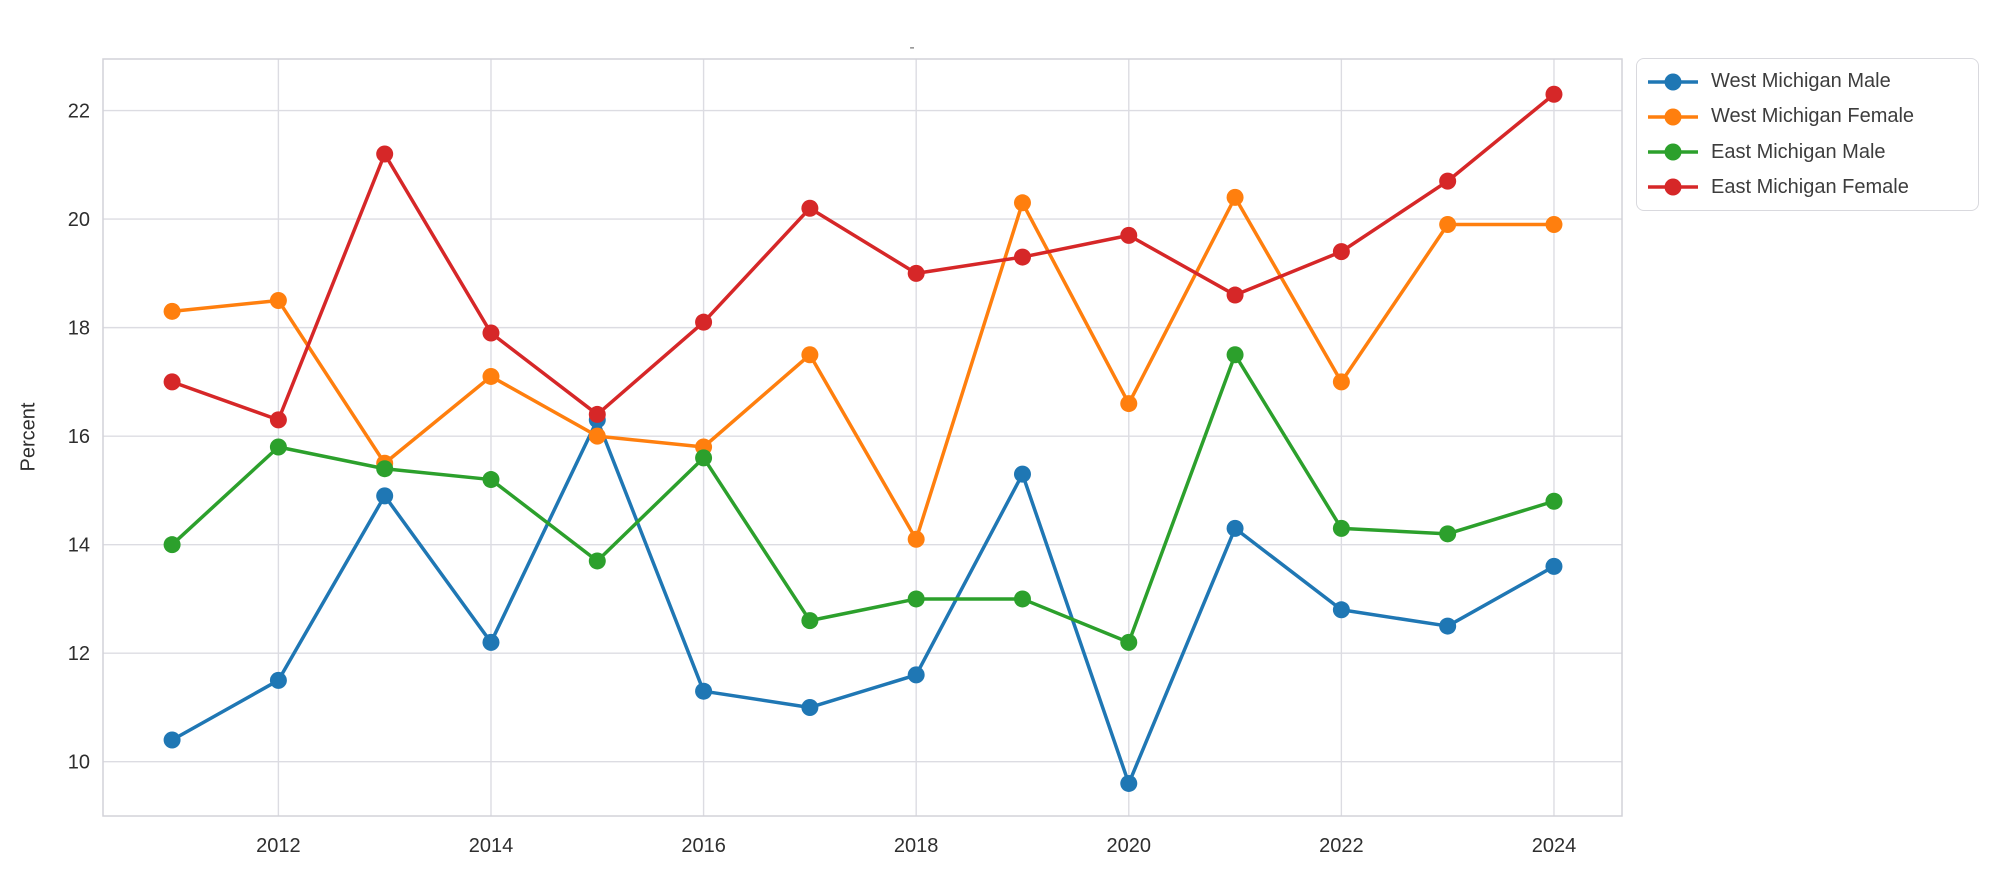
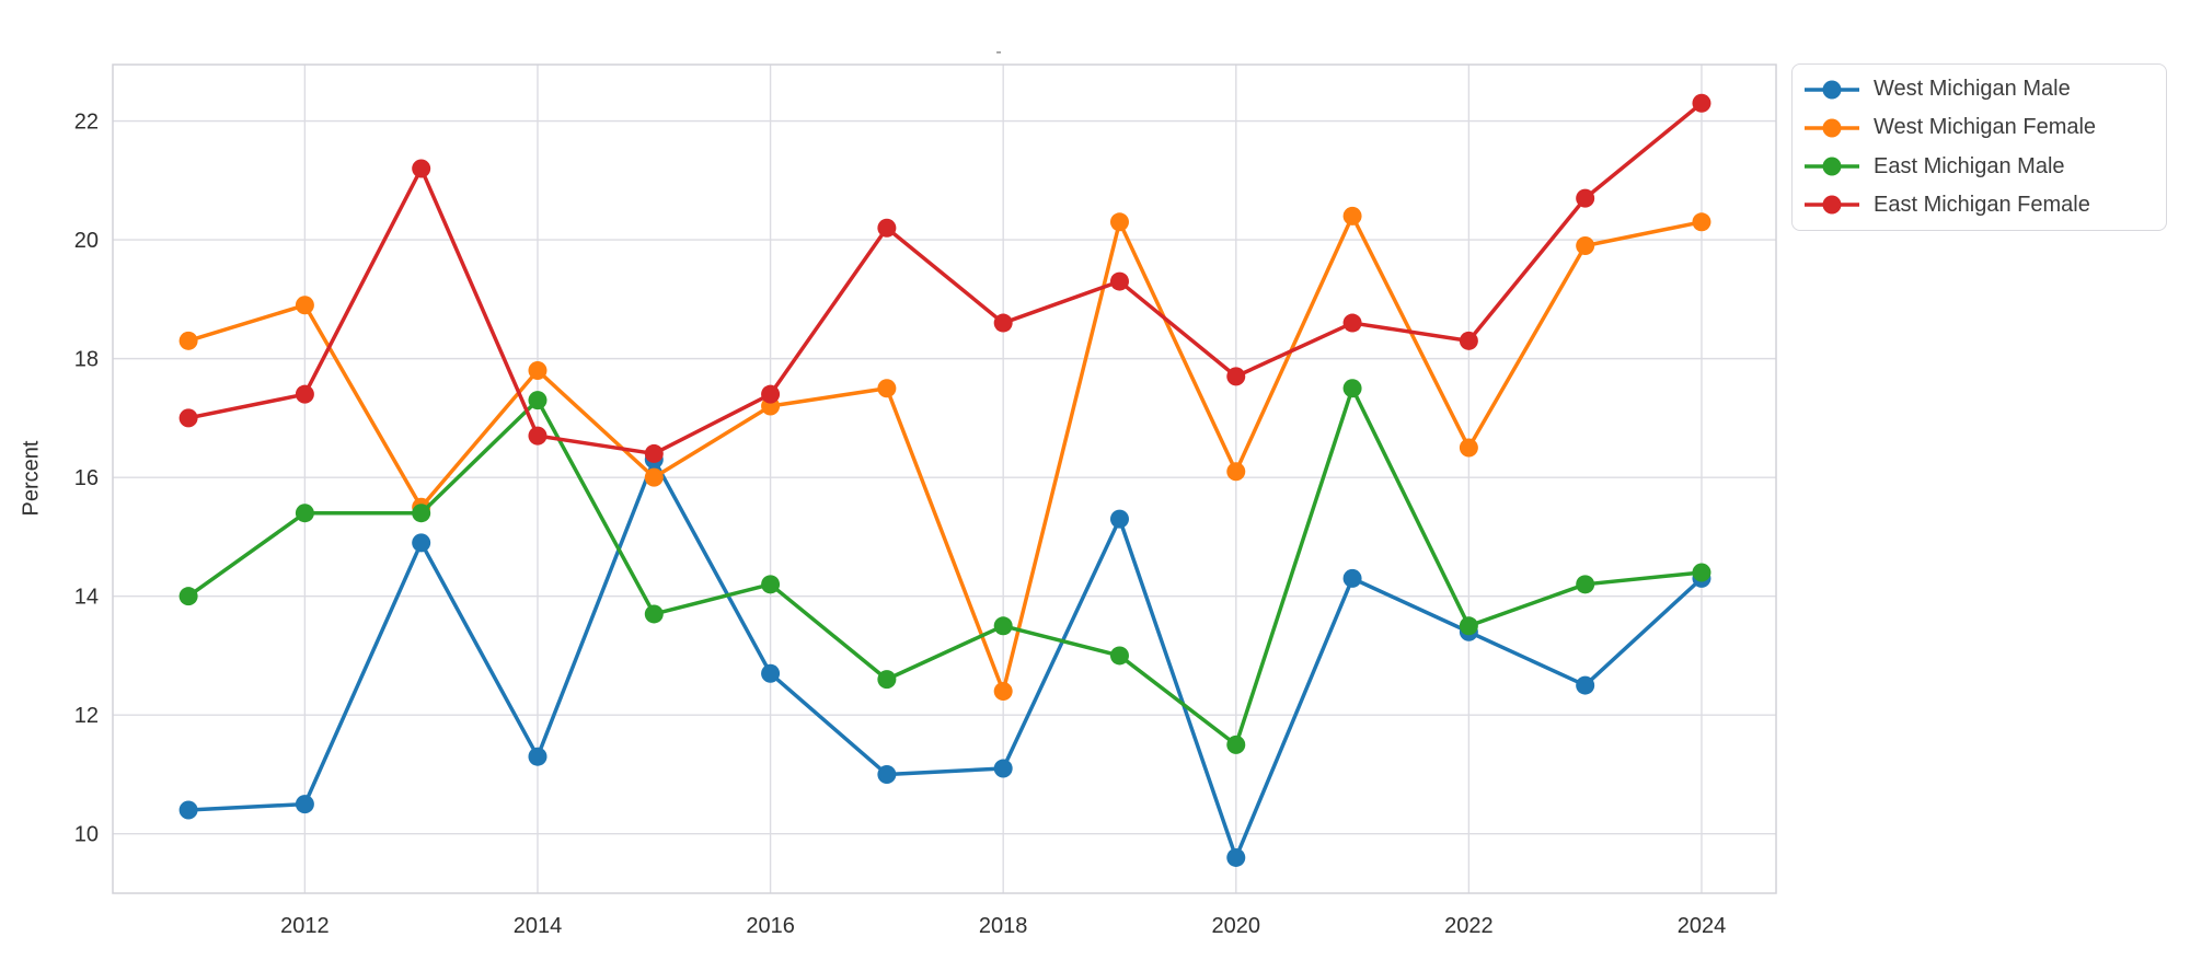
West Michigan Male/2012: 11.5 -> 10.5
West Michigan Female/2012: 18.5 -> 18.9
East Michigan Male/2012: 15.8 -> 15.4
East Michigan Female/2012: 16.3 -> 17.4
West Michigan Male/2014: 12.2 -> 11.3
West Michigan Female/2014: 17.1 -> 17.8
East Michigan Male/2014: 15.2 -> 17.3
East Michigan Female/2014: 17.9 -> 16.7
West Michigan Male/2016: 11.3 -> 12.7
West Michigan Female/2016: 15.8 -> 17.2
East Michigan Male/2016: 15.6 -> 14.2
East Michigan Female/2016: 18.1 -> 17.4
West Michigan Male/2018: 11.6 -> 11.1
West Michigan Female/2018: 14.1 -> 12.4
East Michigan Male/2018: 13.0 -> 13.5
East Michigan Female/2018: 19.0 -> 18.6
West Michigan Female/2020: 16.6 -> 16.1
East Michigan Male/2020: 12.2 -> 11.5
East Michigan Female/2020: 19.7 -> 17.7
West Michigan Male/2022: 12.8 -> 13.4
West Michigan Female/2022: 17.0 -> 16.5
East Michigan Male/2022: 14.3 -> 13.5
East Michigan Female/2022: 19.4 -> 18.3
West Michigan Male/2024: 13.6 -> 14.3
West Michigan Female/2024: 19.9 -> 20.3
East Michigan Male/2024: 14.8 -> 14.4
